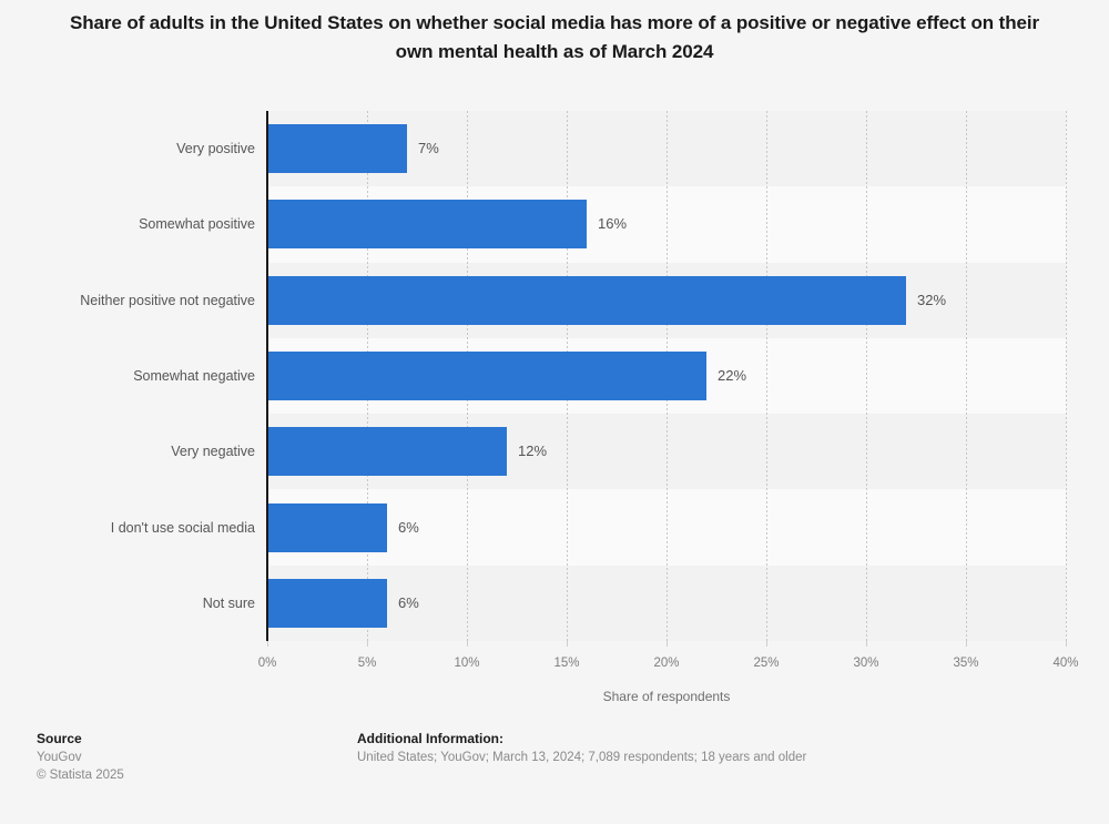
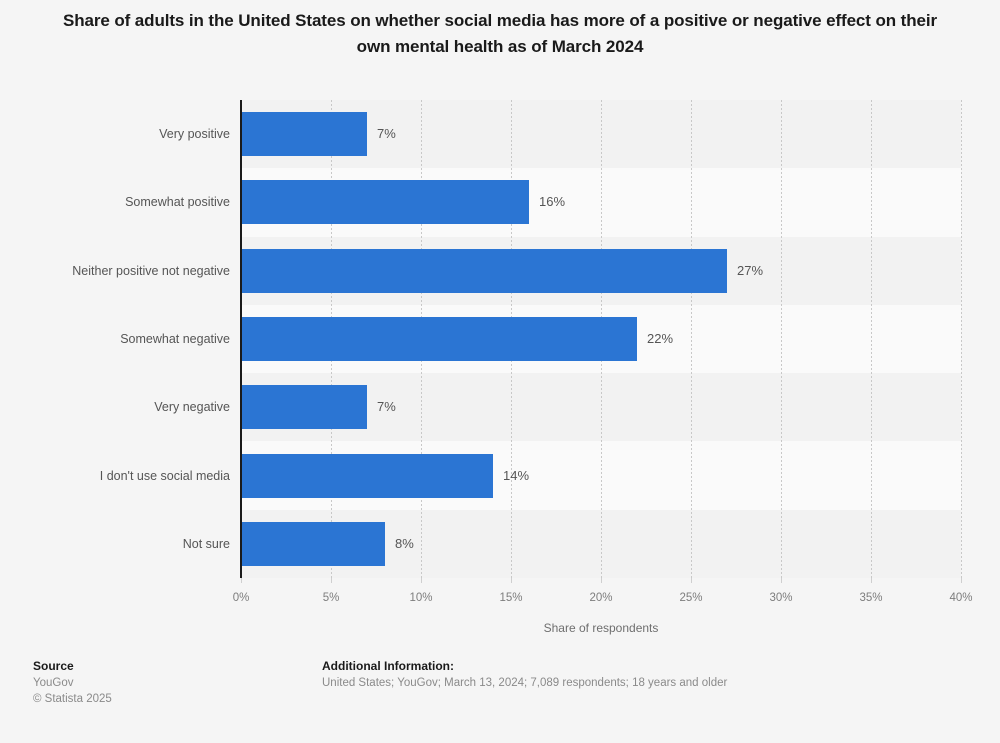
Neither positive not negative: 32% -> 27%
Very negative: 12% -> 7%
I don't use social media: 6% -> 14%
Not sure: 6% -> 8%
